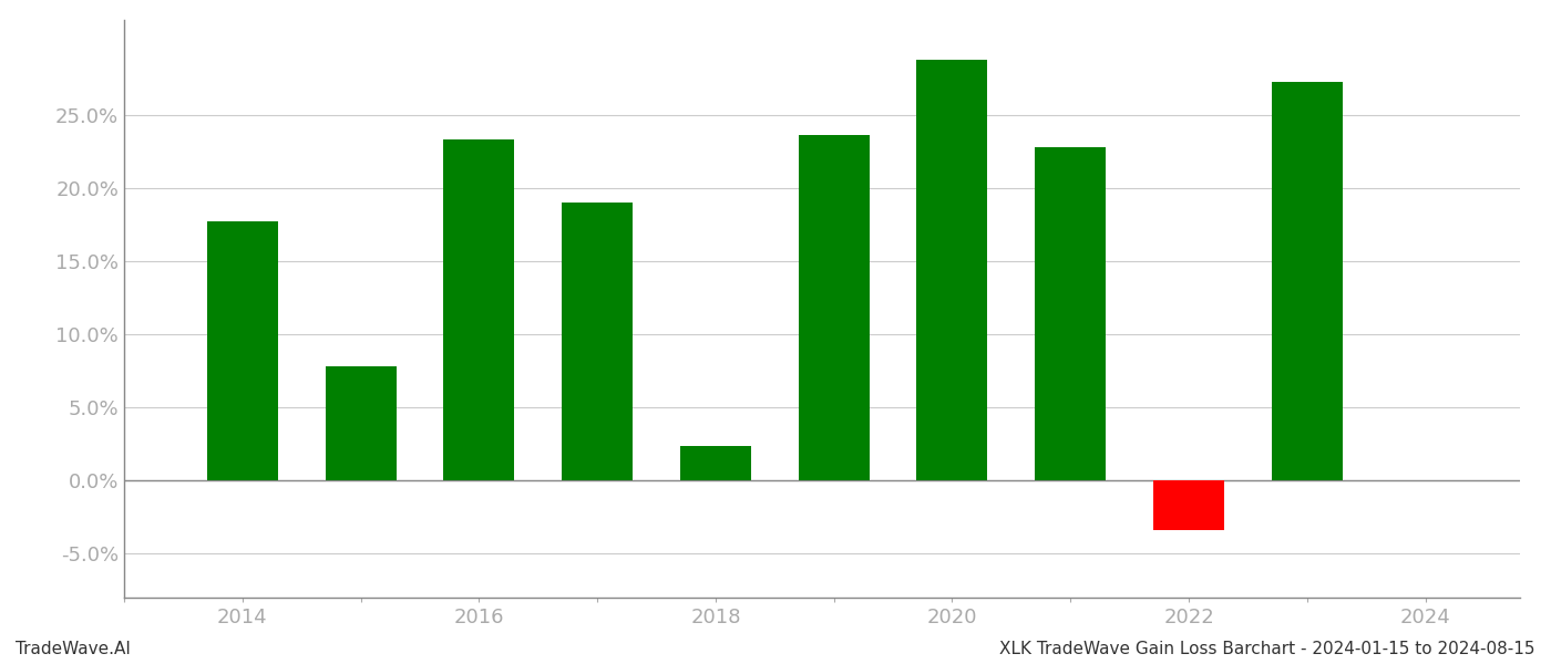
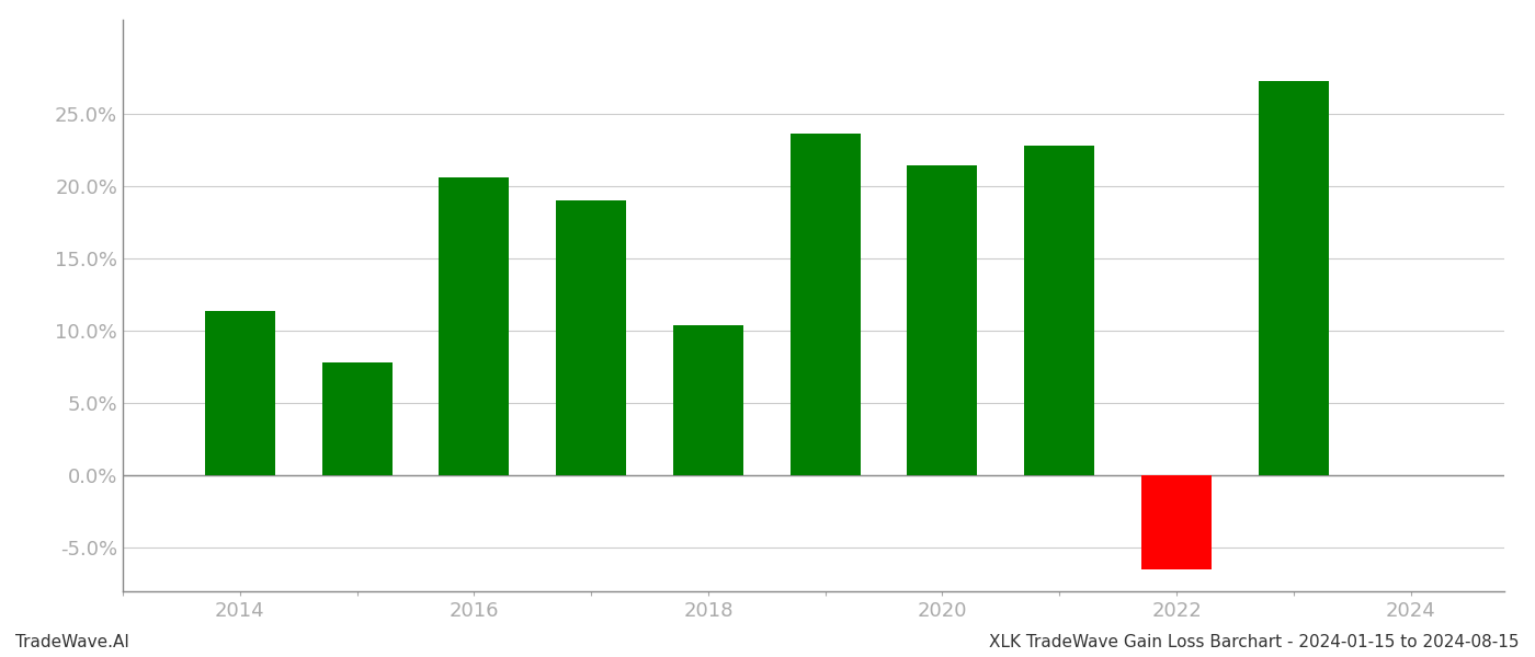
2014: 17.7% -> 11.4%
2016: 23.3% -> 20.6%
2018: 2.4% -> 10.4%
2020: 28.8% -> 21.4%
2022: -3.4% -> -6.5%
